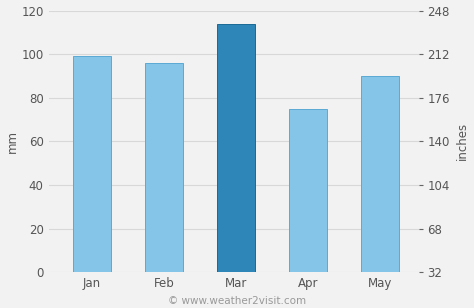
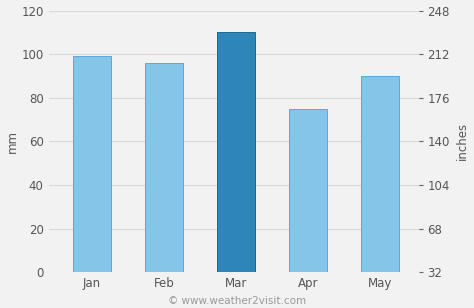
Mar: 114 -> 110
